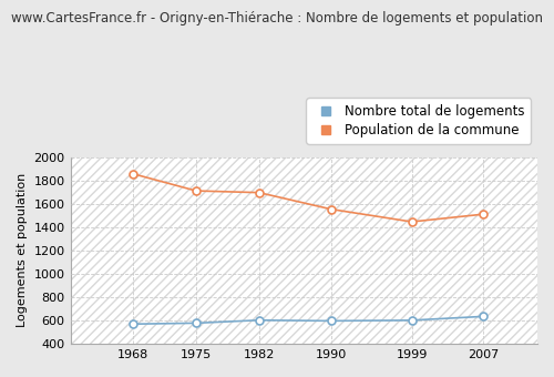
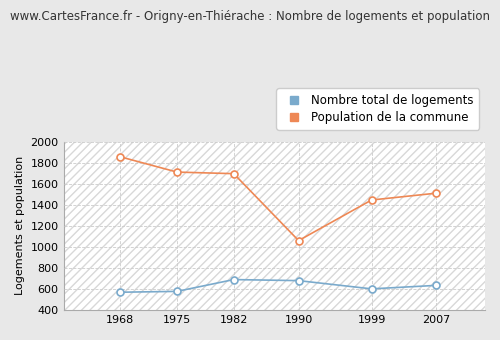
Nombre total de logements/1982: 600 -> 690
Nombre total de logements/1990: 600 -> 680
Population de la commune/1990: 1550 -> 1060
